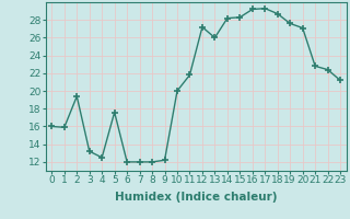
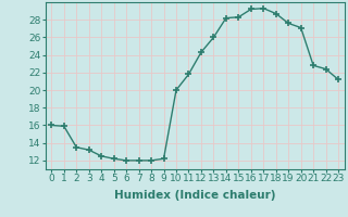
2: 19.4 -> 13.5
5: 17.6 -> 12.2
12: 27.2 -> 24.3
